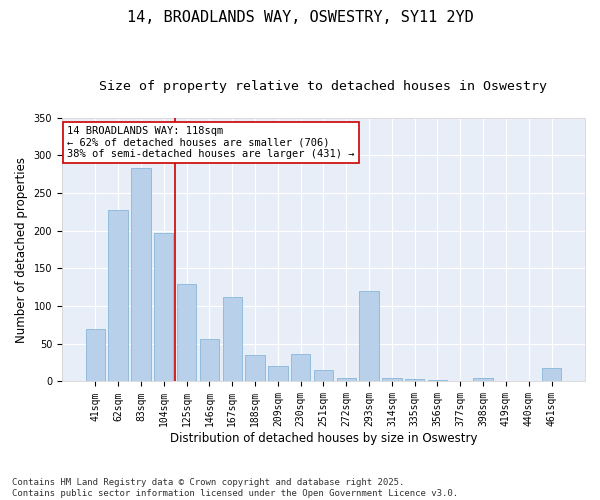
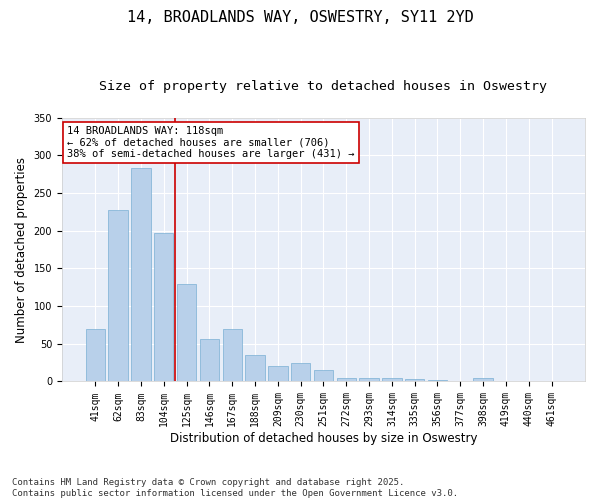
167sqm: 112 -> 70
230sqm: 36 -> 24
293sqm: 120 -> 4
461sqm: 18 -> 1
